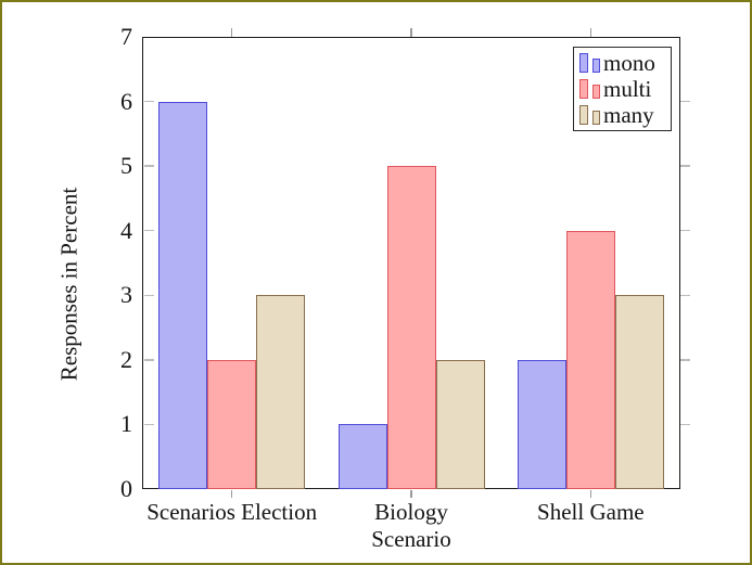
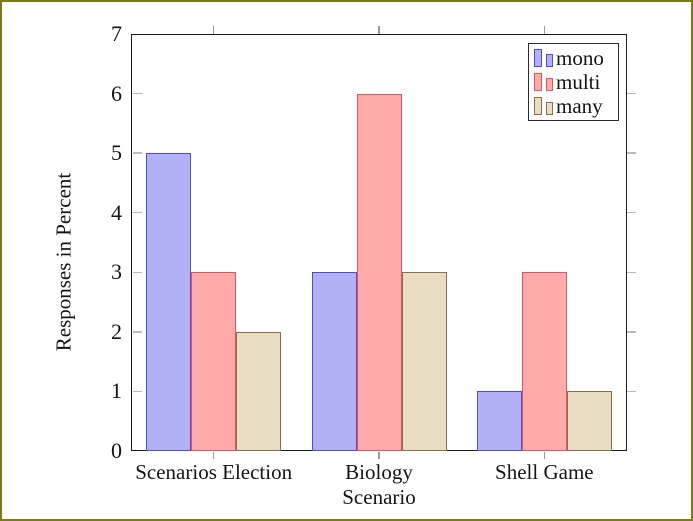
mono/Scenarios Election: 6 -> 5
multi/Scenarios Election: 2 -> 3
many/Scenarios Election: 3 -> 2
mono/Biology: 1 -> 3
multi/Biology: 5 -> 6
many/Biology: 2 -> 3
mono/Shell Game: 2 -> 1
multi/Shell Game: 4 -> 3
many/Shell Game: 3 -> 1
